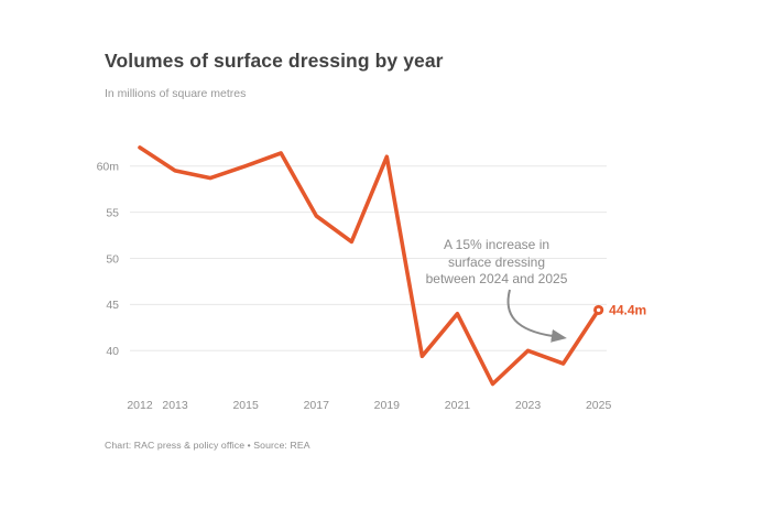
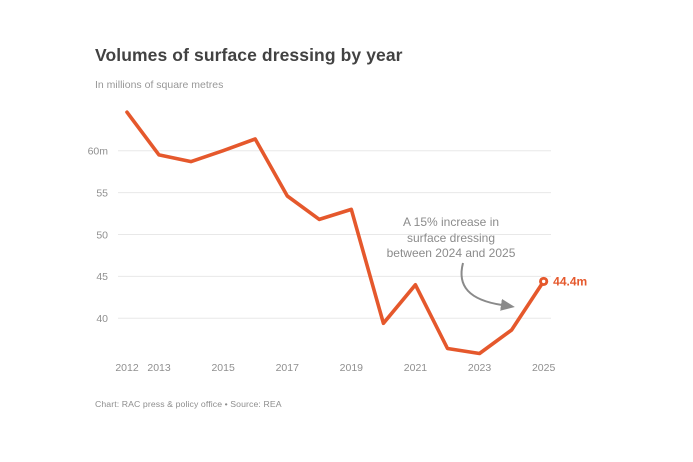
2012: 62m -> 65m
2019: 61m -> 53m
2023: 40m -> 36m
